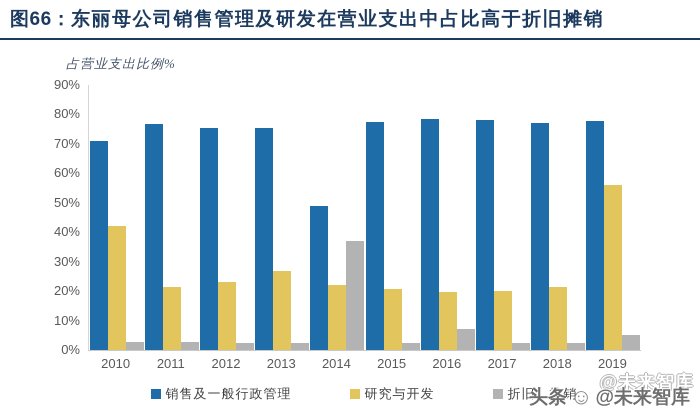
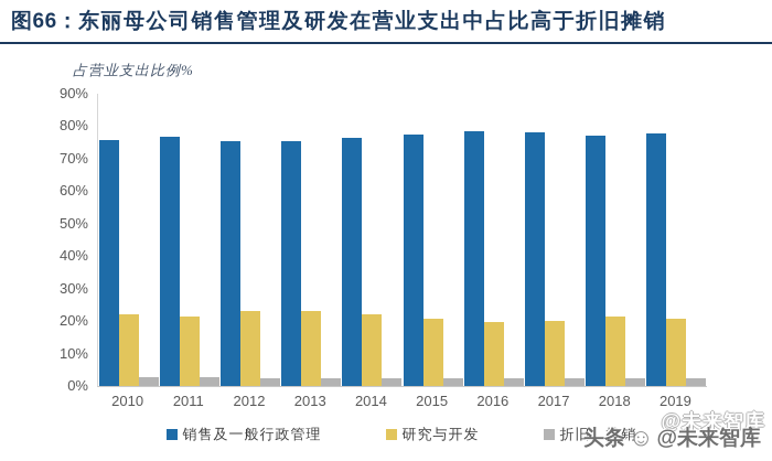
销售及一般行政管理/2010: 71% -> 76%
研究与开发/2010: 42% -> 22%
研究与开发/2013: 27% -> 23%
销售及一般行政管理/2014: 49% -> 76%
折旧、摊销/2014: 37% -> 2%
折旧、摊销/2016: 7% -> 2%
研究与开发/2019: 56% -> 21%
折旧、摊销/2019: 5% -> 2%
